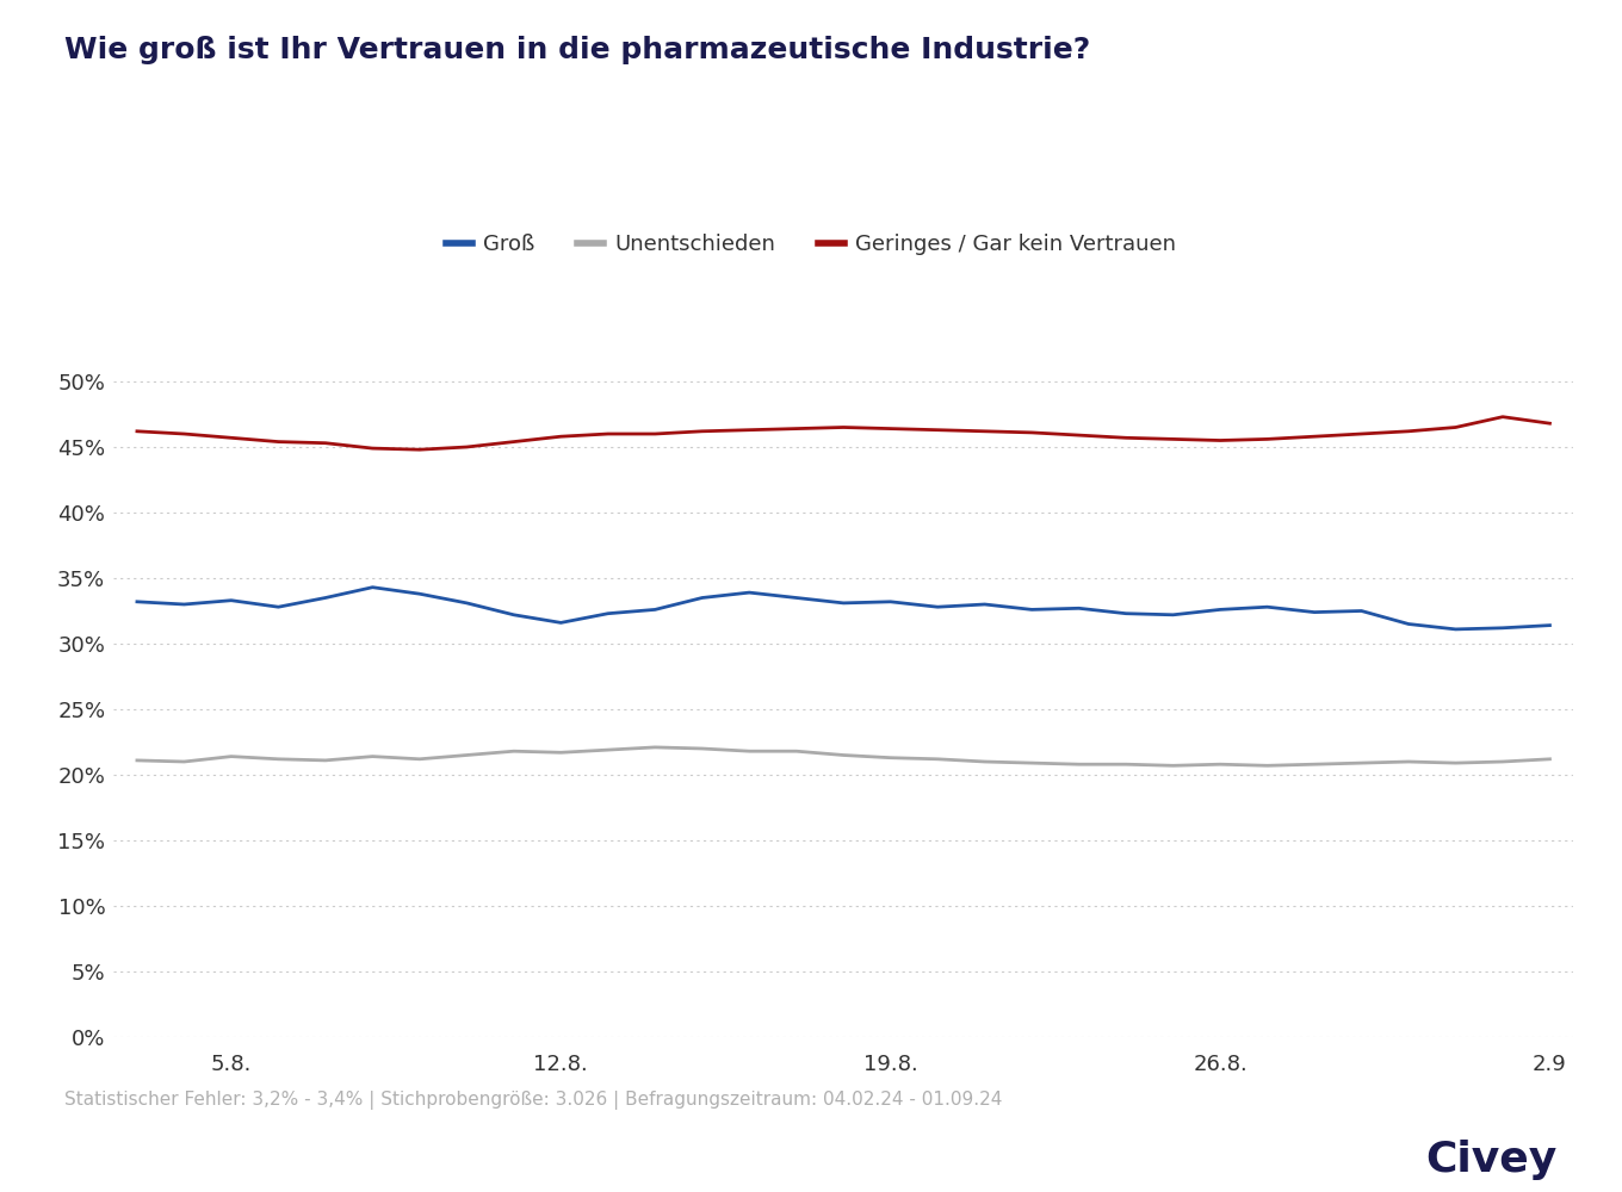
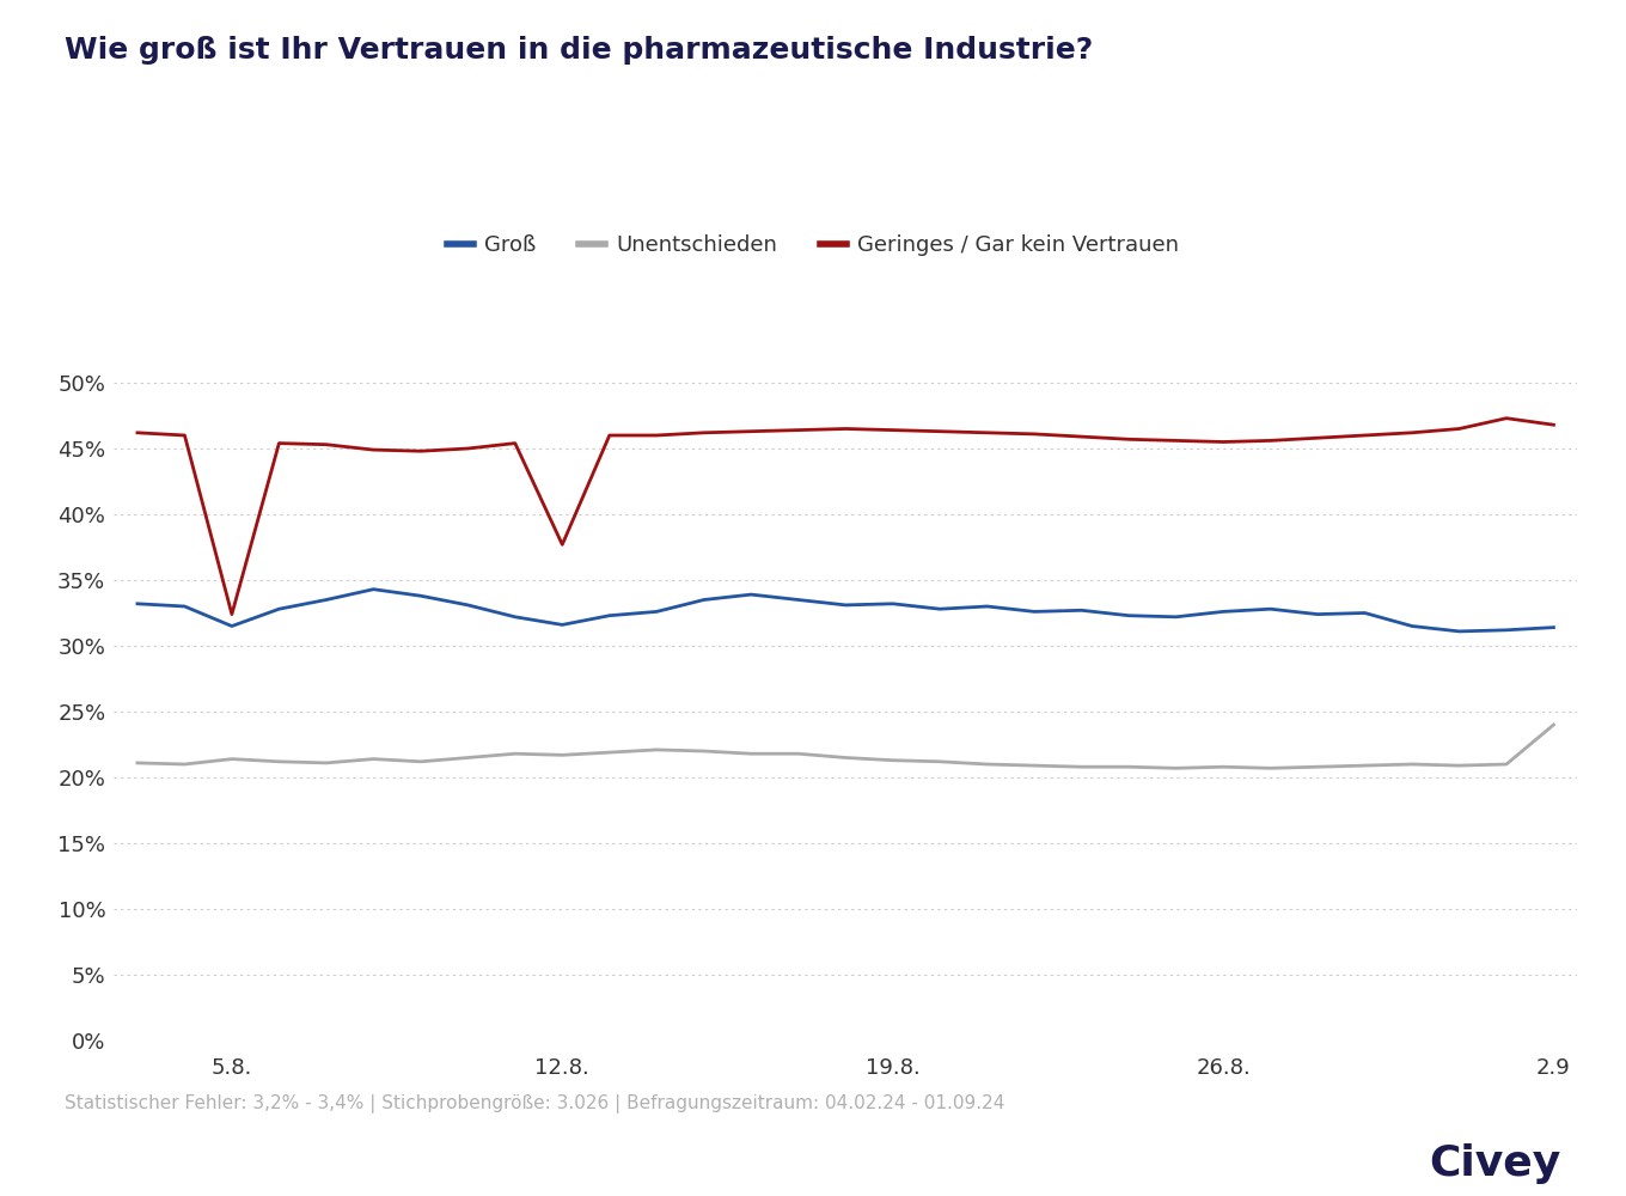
Groß/5.8.: 33.3% -> 31.5%
Geringes / Gar kein Vertrauen/5.8.: 45.7% -> 32.4%
Geringes / Gar kein Vertrauen/12.8.: 45.8% -> 37.7%
Unentschieden/2.9: 21.2% -> 24.0%
